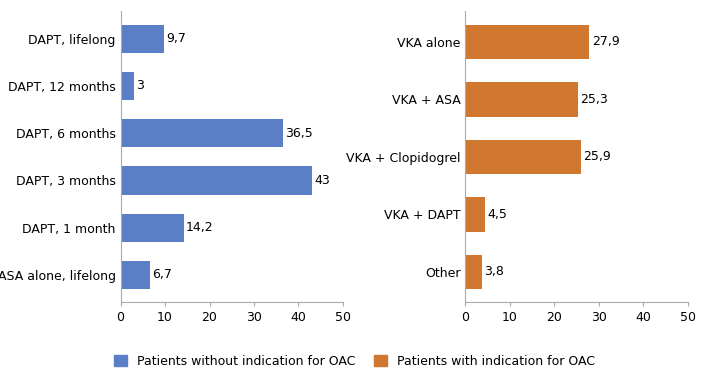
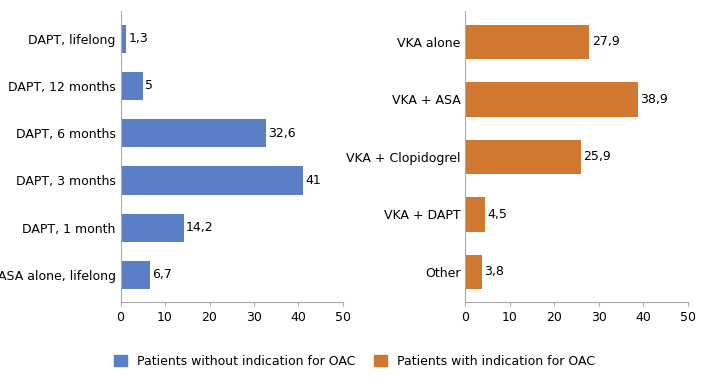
DAPT, lifelong: 9,7 -> 1,3
DAPT, 12 months: 3 -> 5
DAPT, 6 months: 36,5 -> 32,6
DAPT, 3 months: 43 -> 41
VKA + ASA: 25,3 -> 38,9
